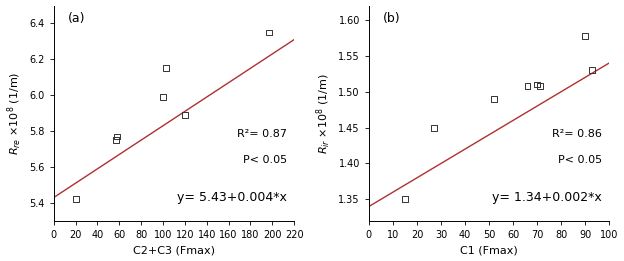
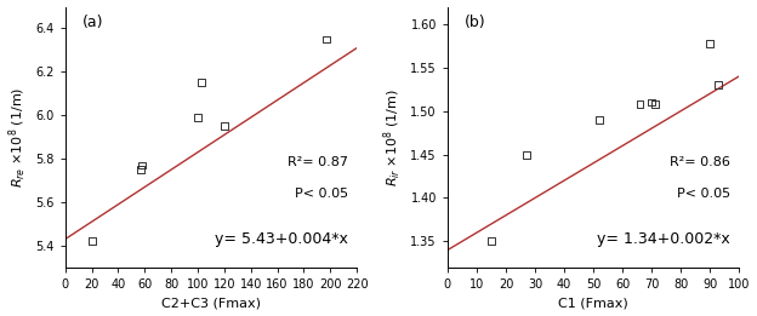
120: 5.89 -> 5.95
